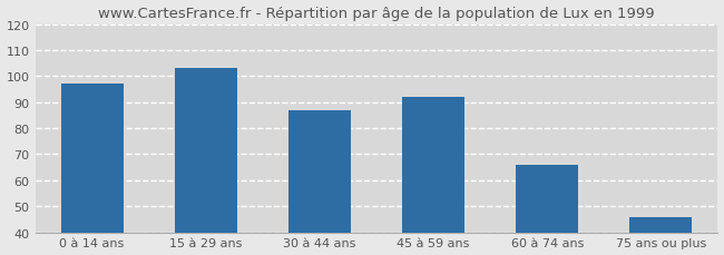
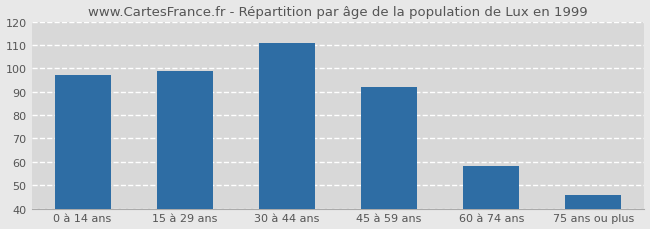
15 à 29 ans: 103 -> 99
30 à 44 ans: 87 -> 111
60 à 74 ans: 66 -> 58
